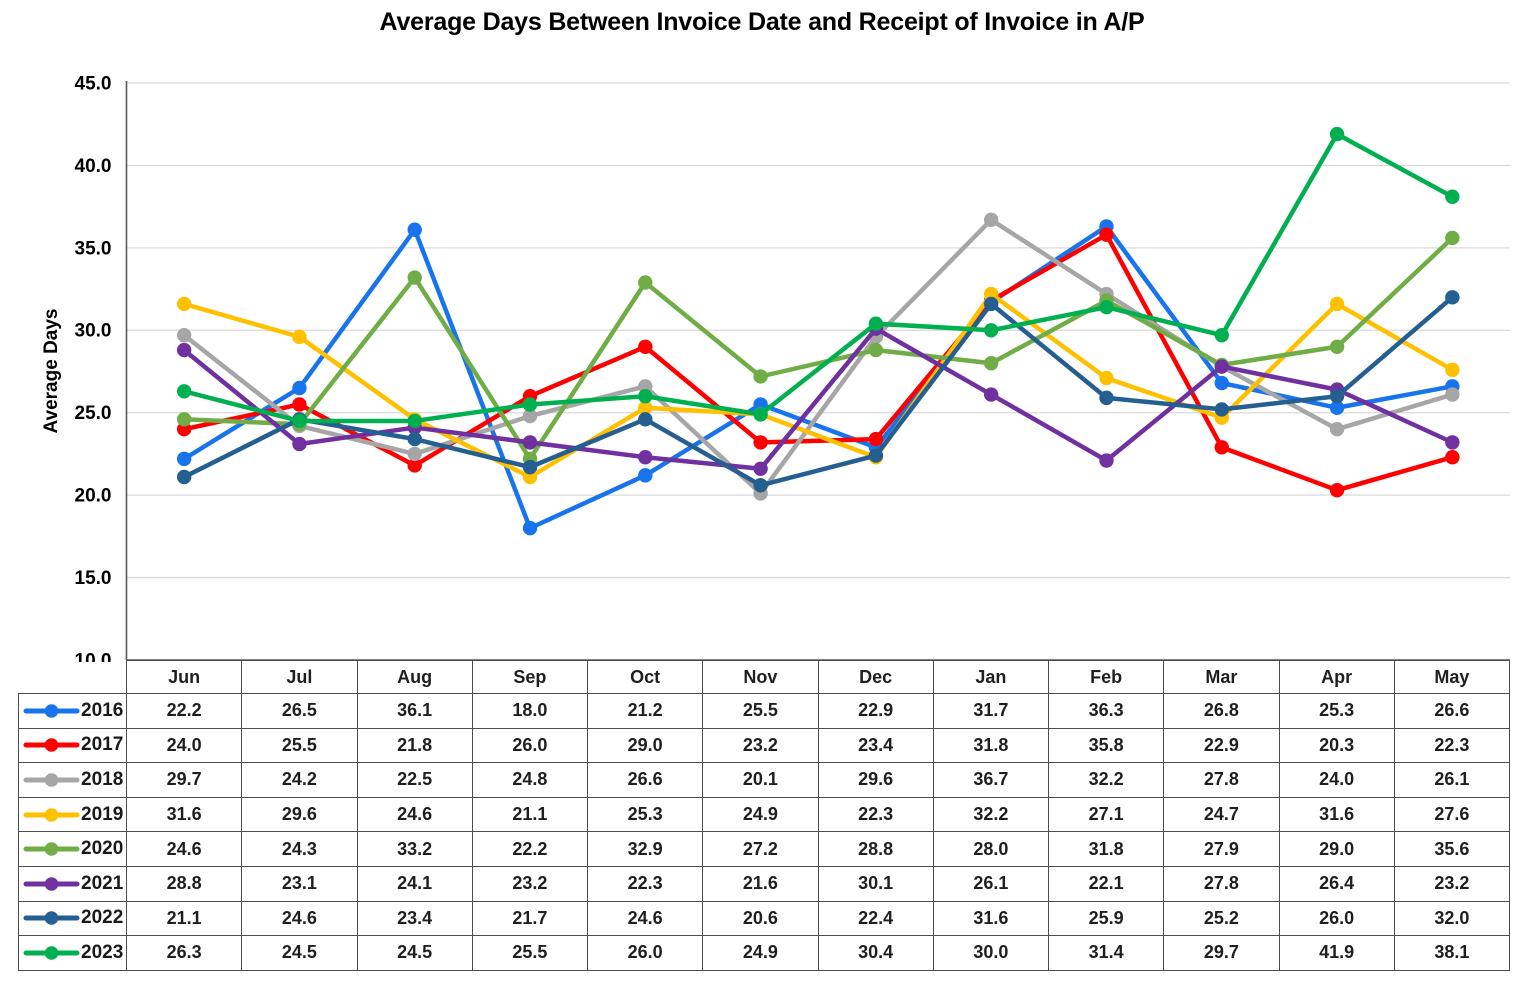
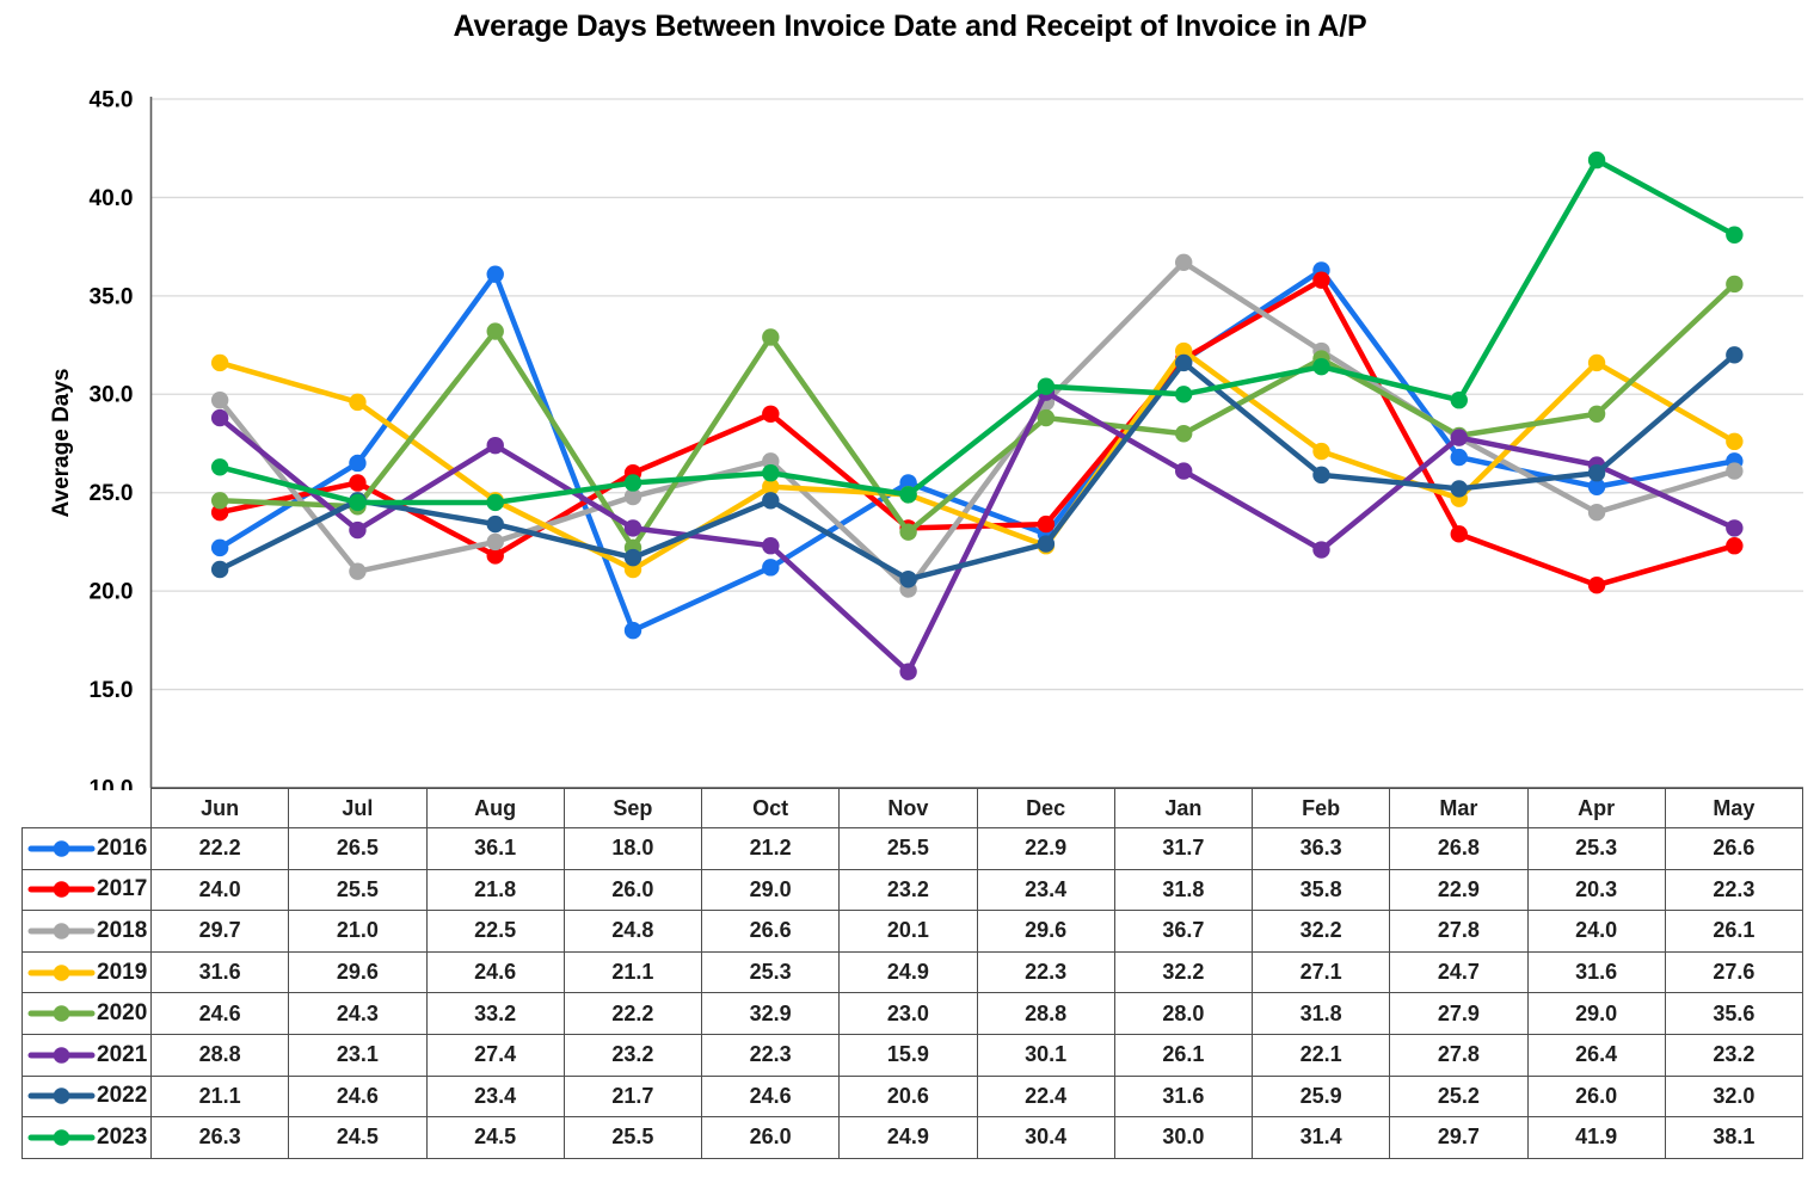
2018/Jul: 24.2 -> 21.0
2021/Aug: 24.1 -> 27.4
2020/Nov: 27.2 -> 23.0
2021/Nov: 21.6 -> 15.9
